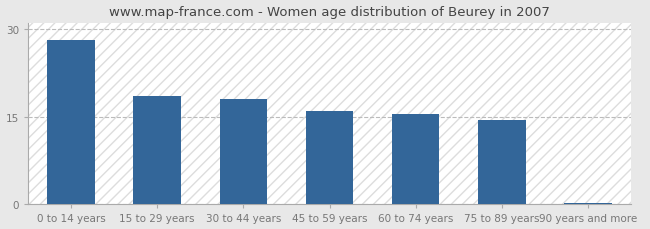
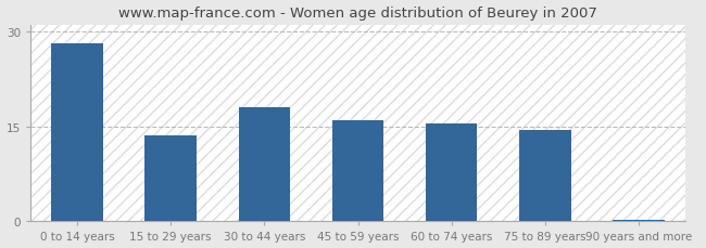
15 to 29 years: 18.6 -> 13.5
